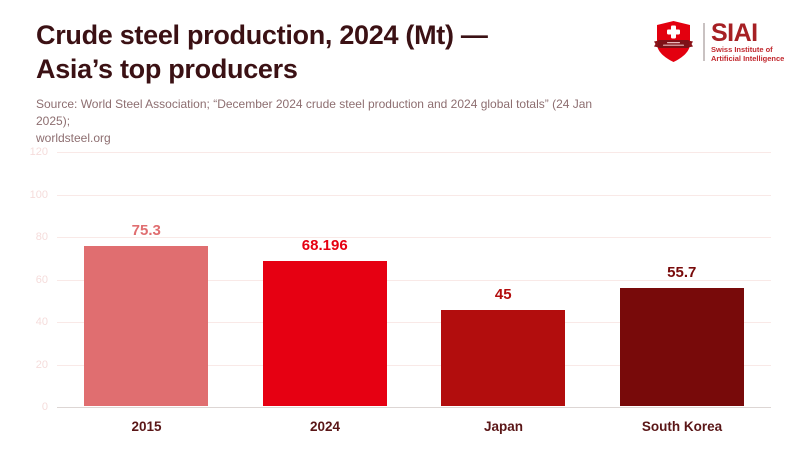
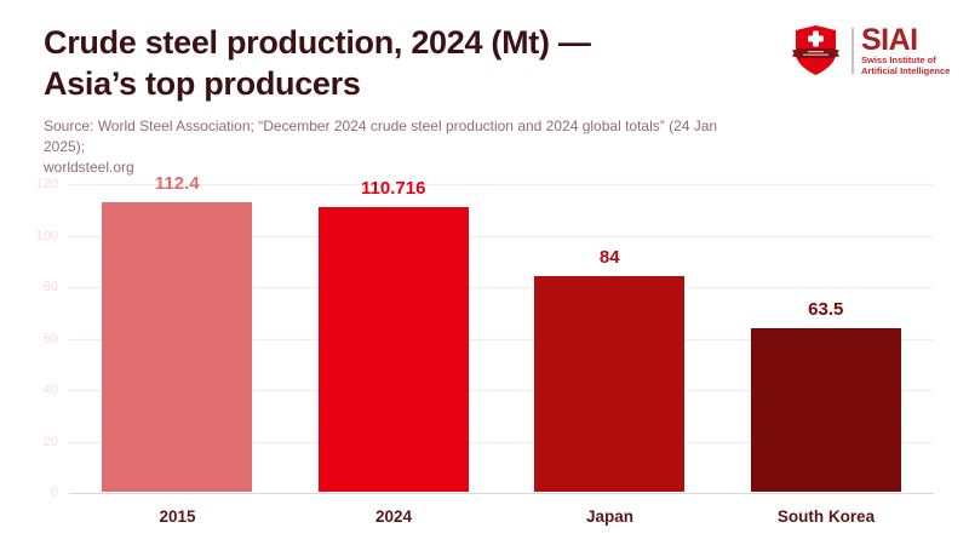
2015: 75.3 -> 112.4
2024: 68.196 -> 110.716
Japan: 45 -> 84
South Korea: 55.7 -> 63.5
